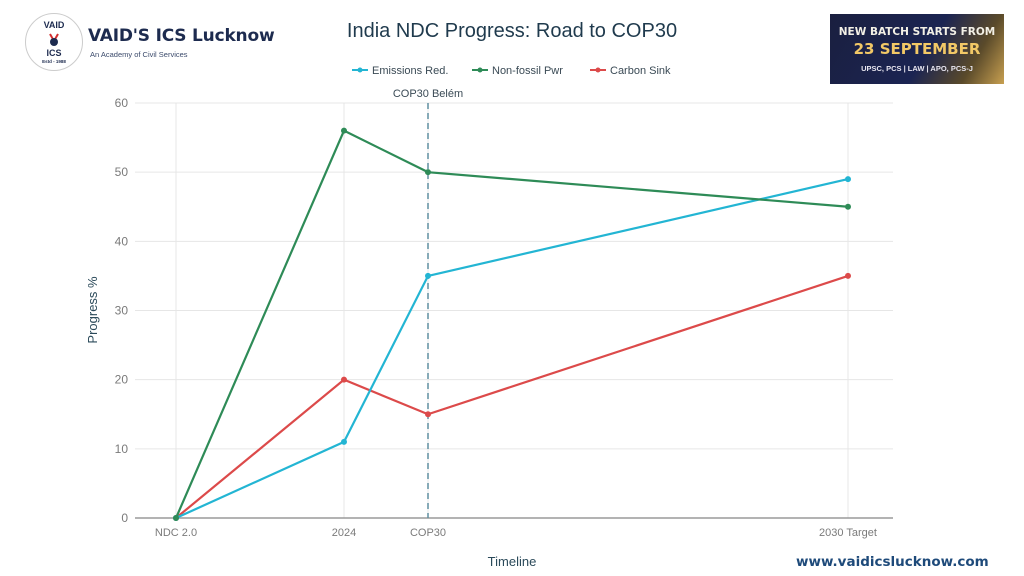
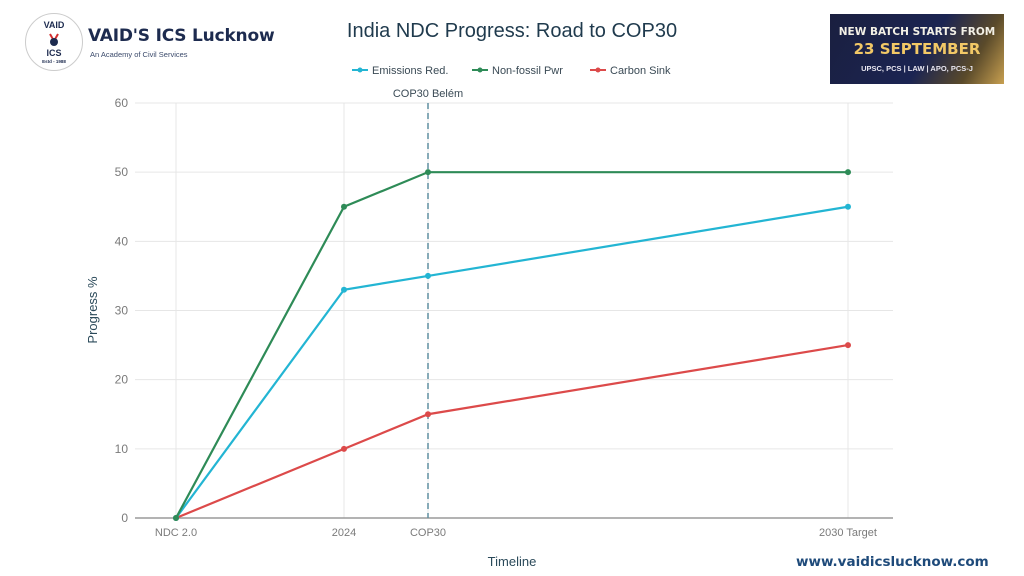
Emissions Red./2024: 11 -> 33
Non-fossil Pwr/2024: 56 -> 45
Carbon Sink/2024: 20 -> 10
Emissions Red./2030 Target: 49 -> 45
Non-fossil Pwr/2030 Target: 45 -> 50
Carbon Sink/2030 Target: 35 -> 25
